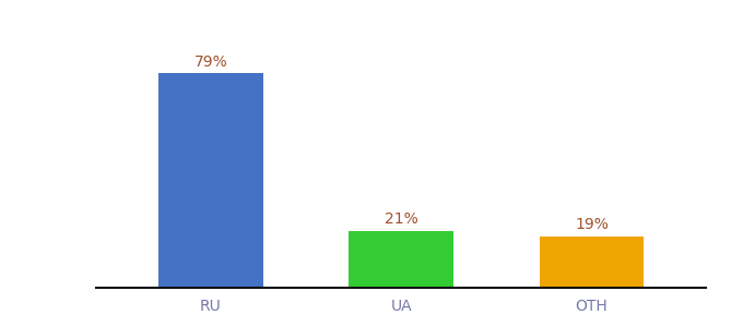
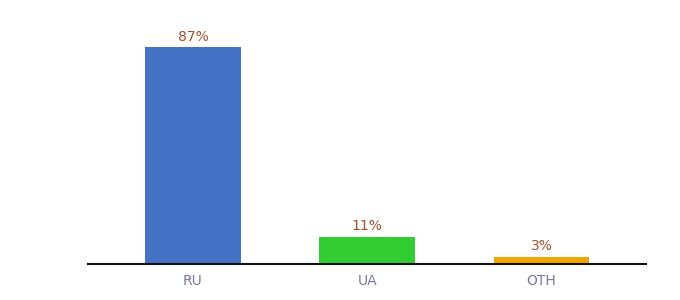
RU: 79% -> 87%
UA: 21% -> 11%
OTH: 19% -> 3%
